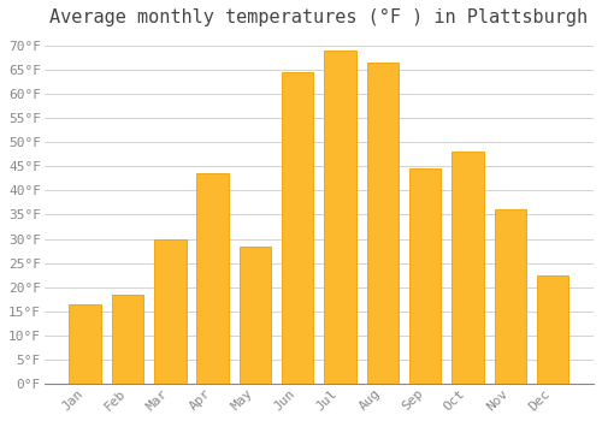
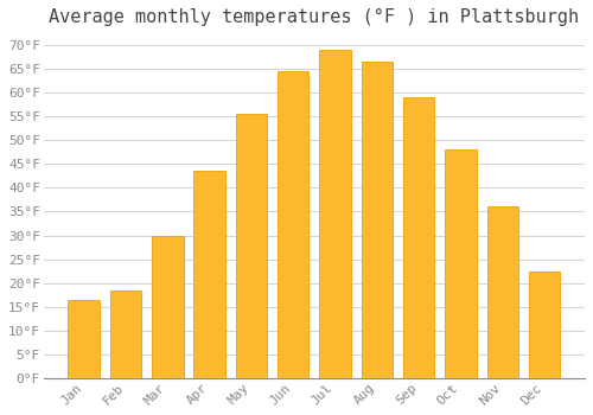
May: 28.5°F -> 55.5°F
Sep: 44.5°F -> 59.0°F
